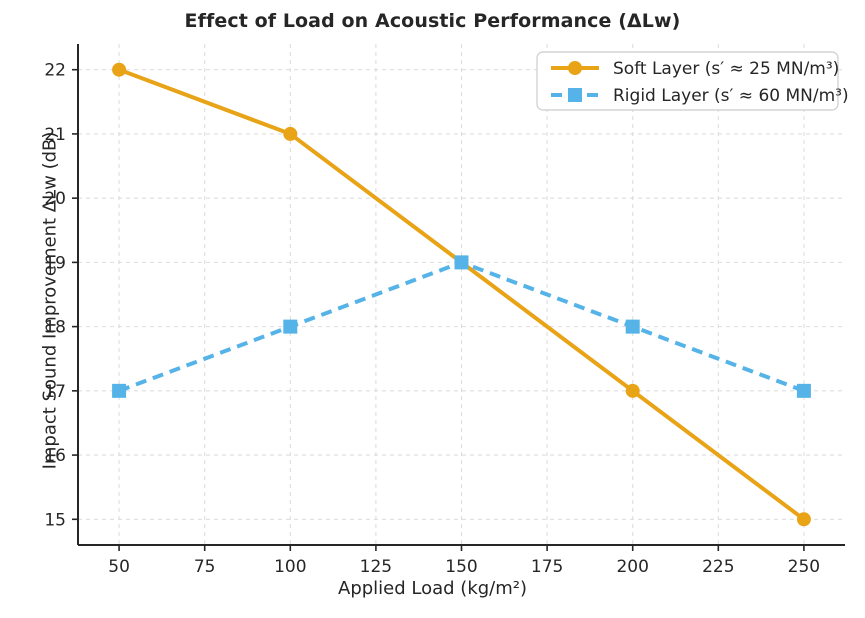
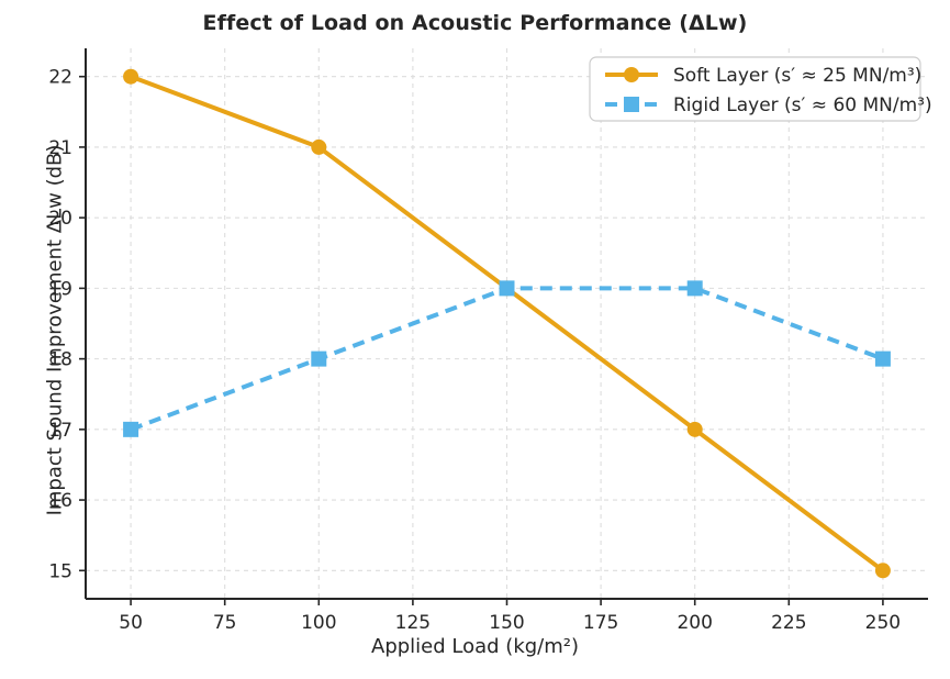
Rigid Layer (s′ ≈ 60 MN/m³)/200: 18 -> 19
Rigid Layer (s′ ≈ 60 MN/m³)/250: 17 -> 18
